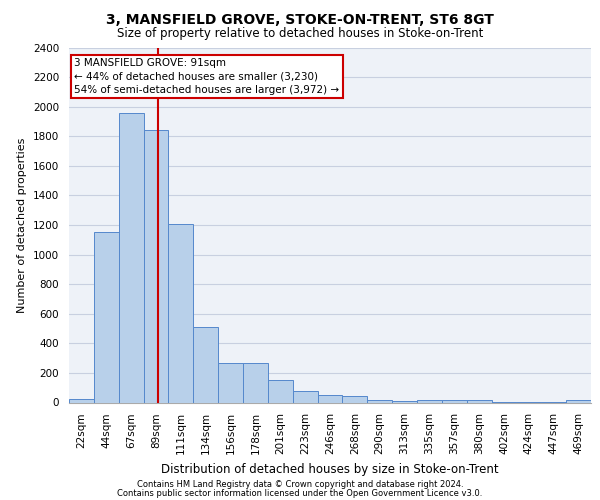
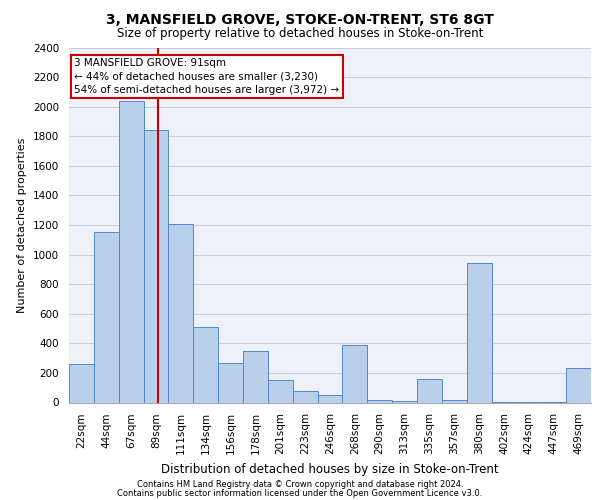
22sqm: 20 -> 260
67sqm: 1960 -> 2040
178sqm: 260 -> 350
268sqm: 40 -> 390
335sqm: 20 -> 160
380sqm: 20 -> 940
469sqm: 20 -> 230
